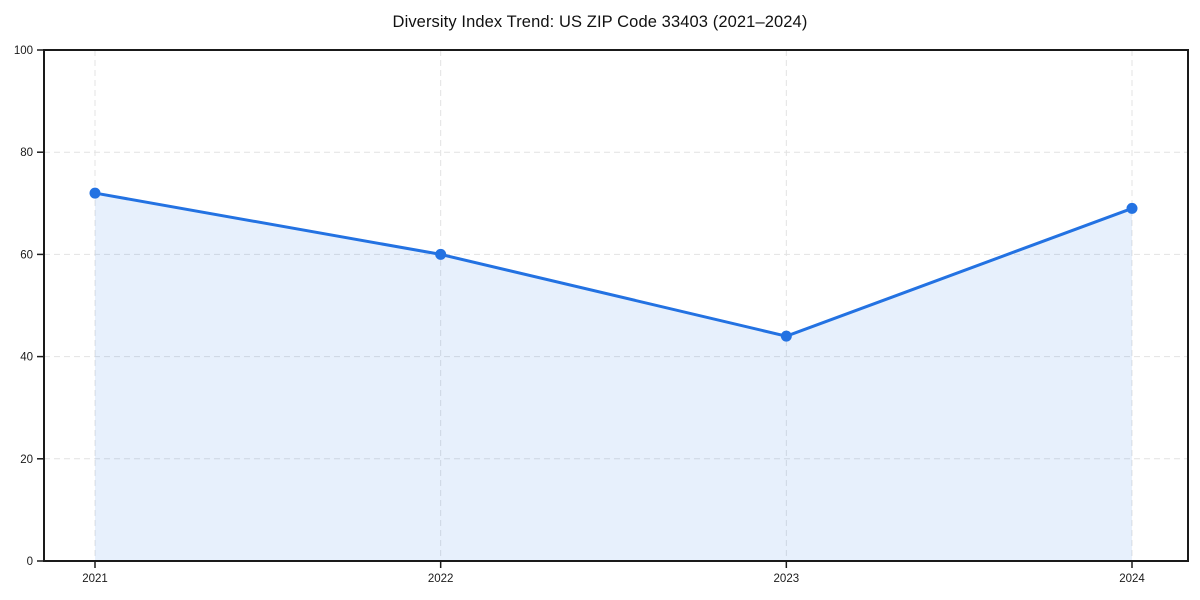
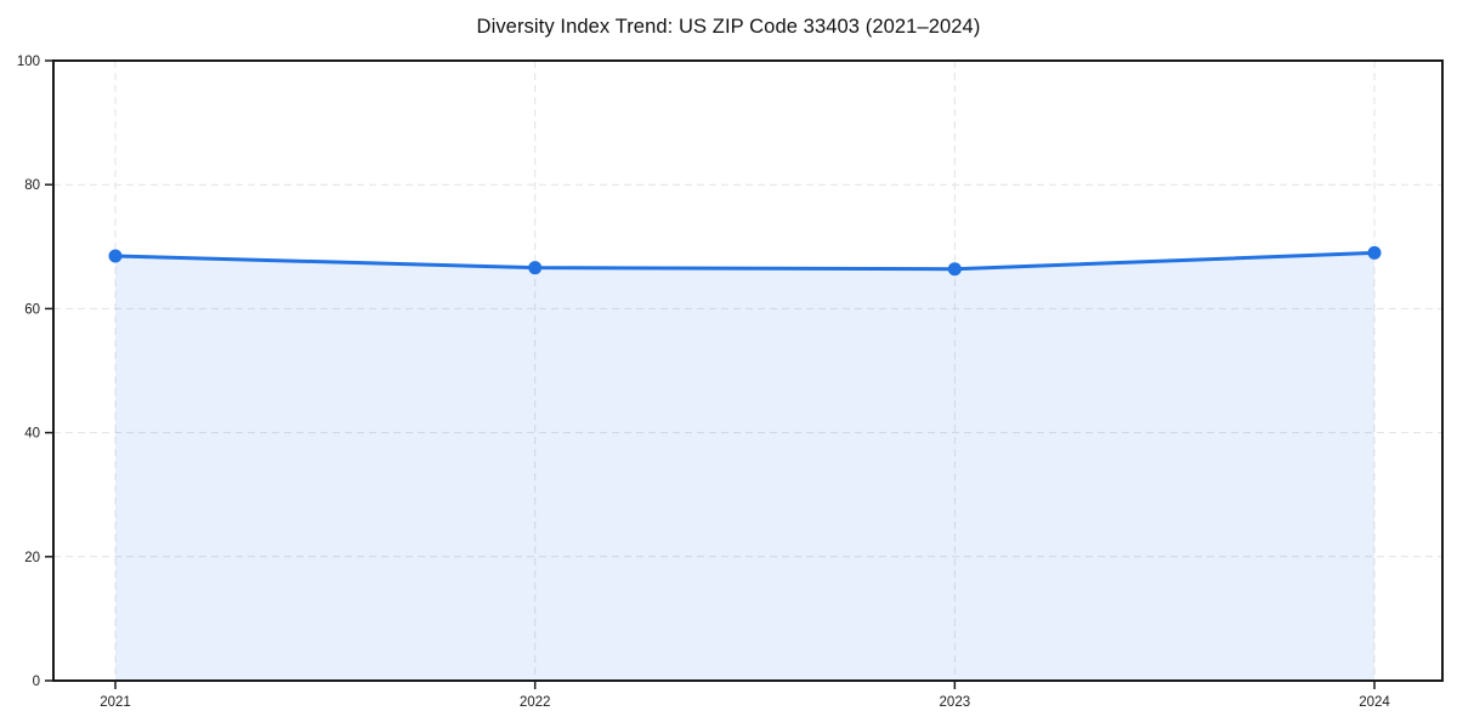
2021: 72 -> 68
2022: 60 -> 67
2023: 44 -> 66
